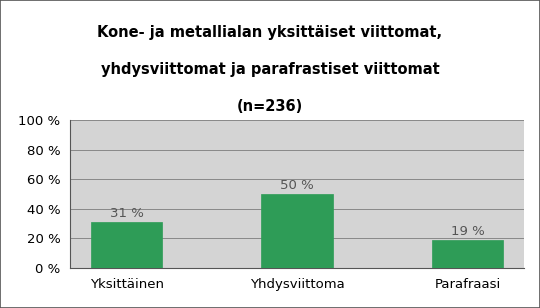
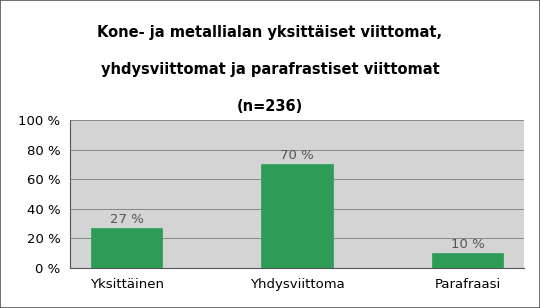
Yksittäinen: 31 -> 27
Yhdysviittoma: 50 -> 70
Parafraasi: 19 -> 10
